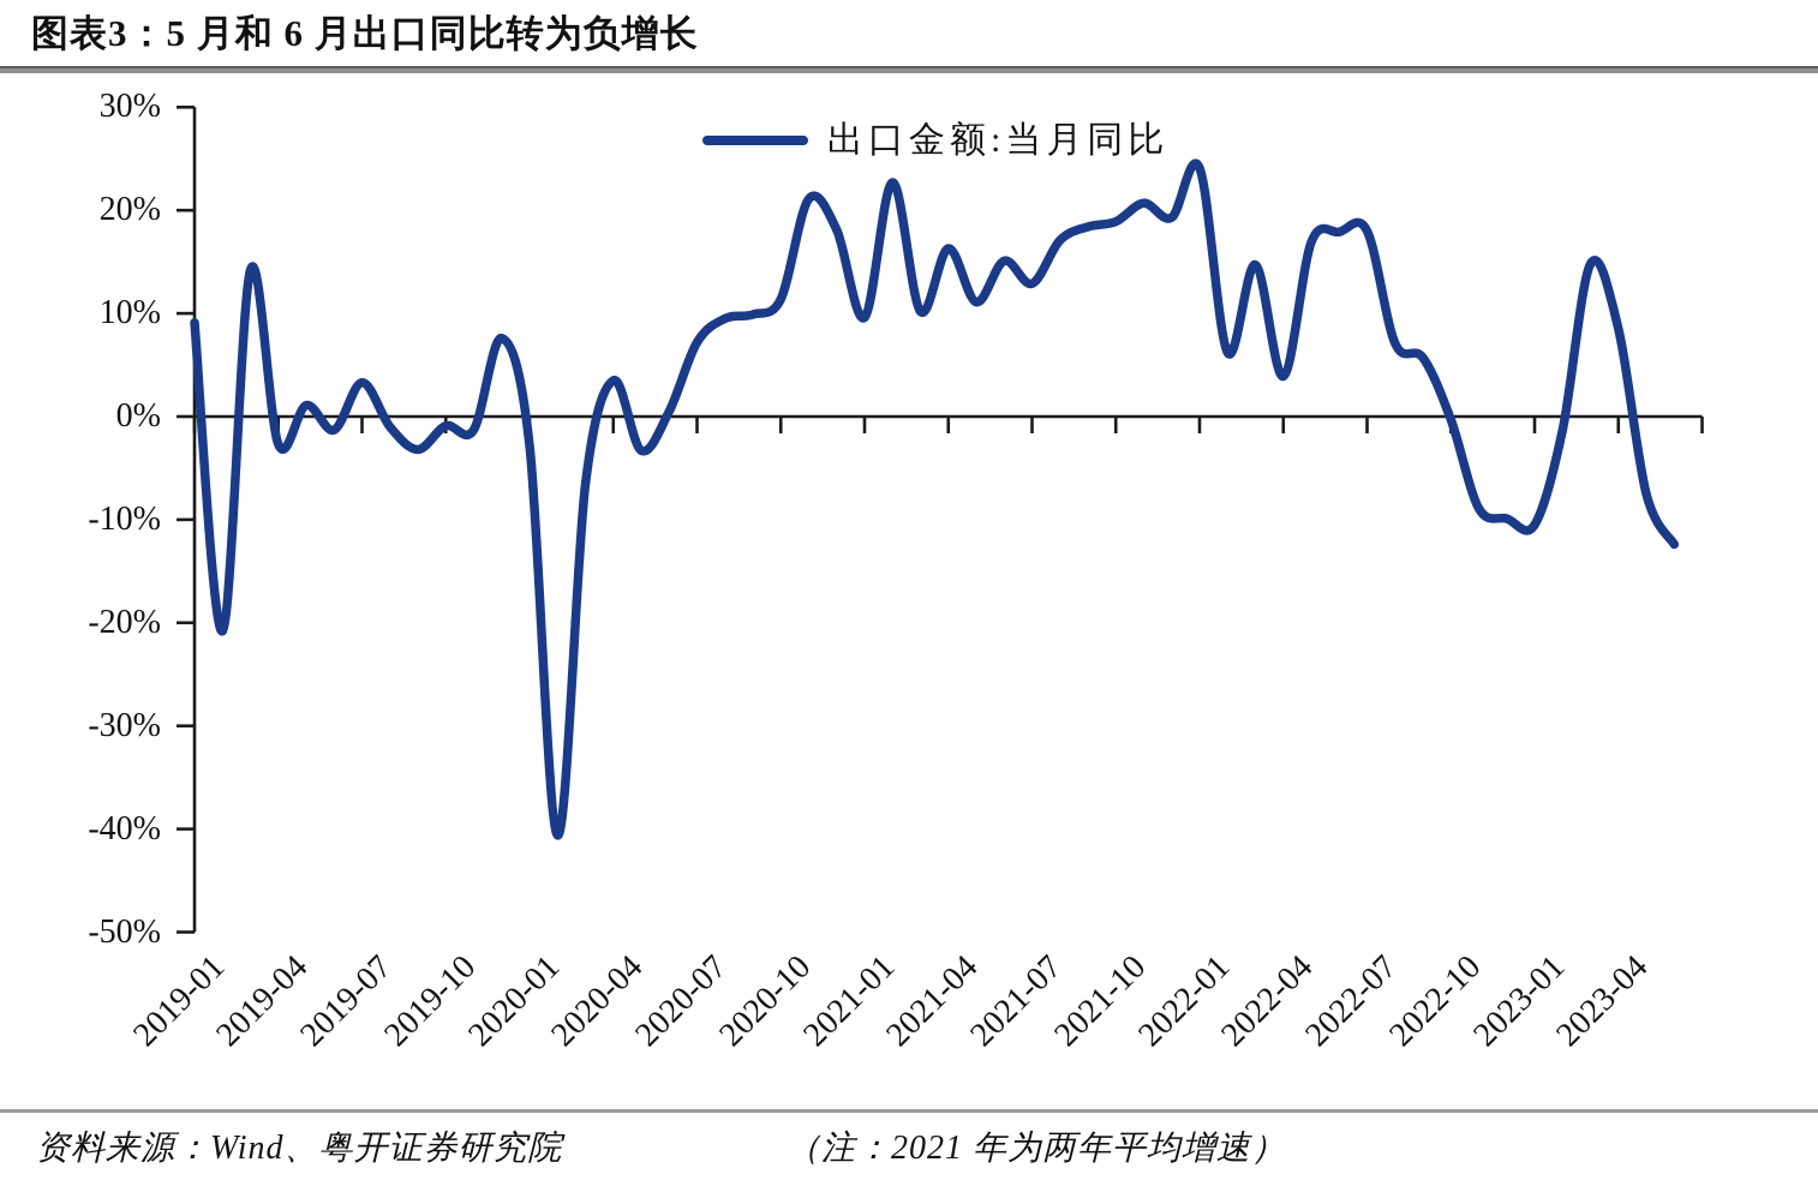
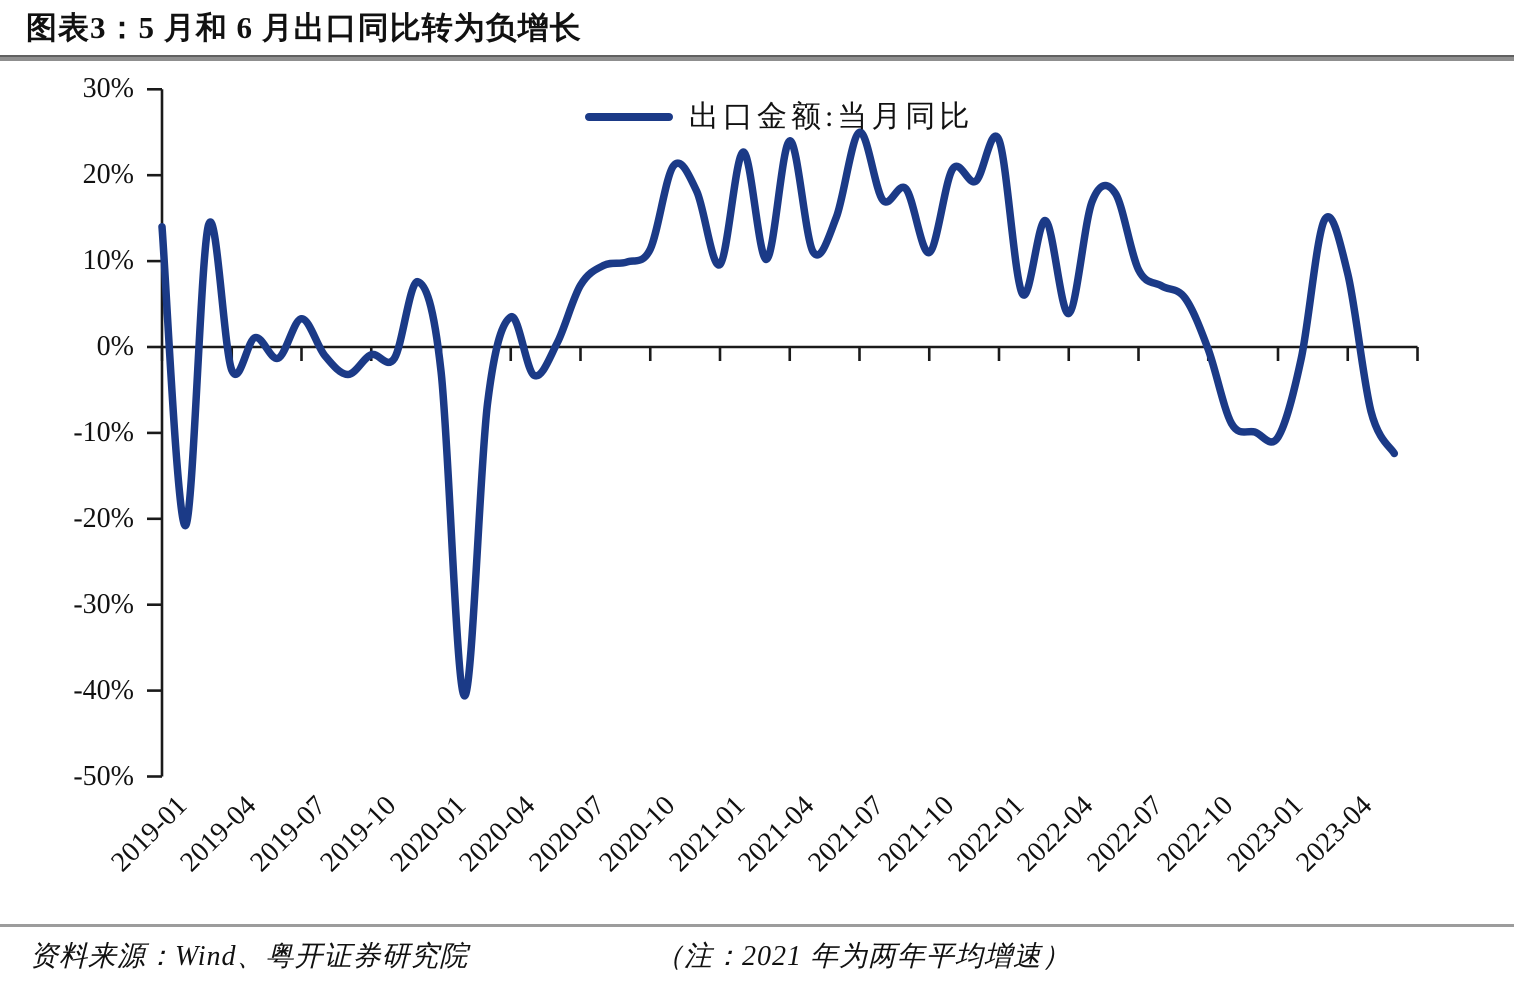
2019-01: 9% -> 14%
2021-04: 16% -> 24%
2021-07: 13% -> 25%
2021-10: 19% -> 11%
2022-07: 18% -> 9%
